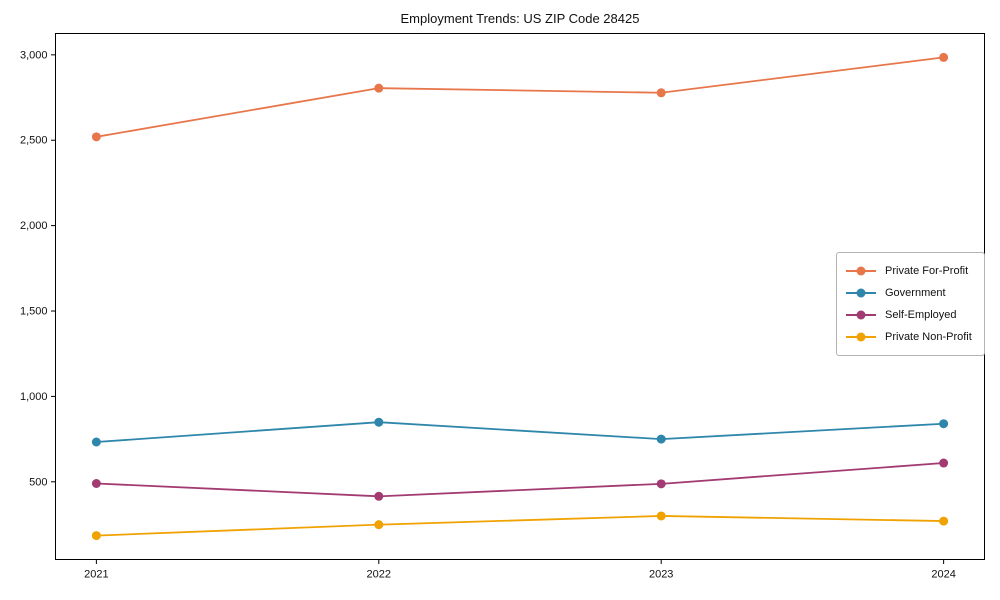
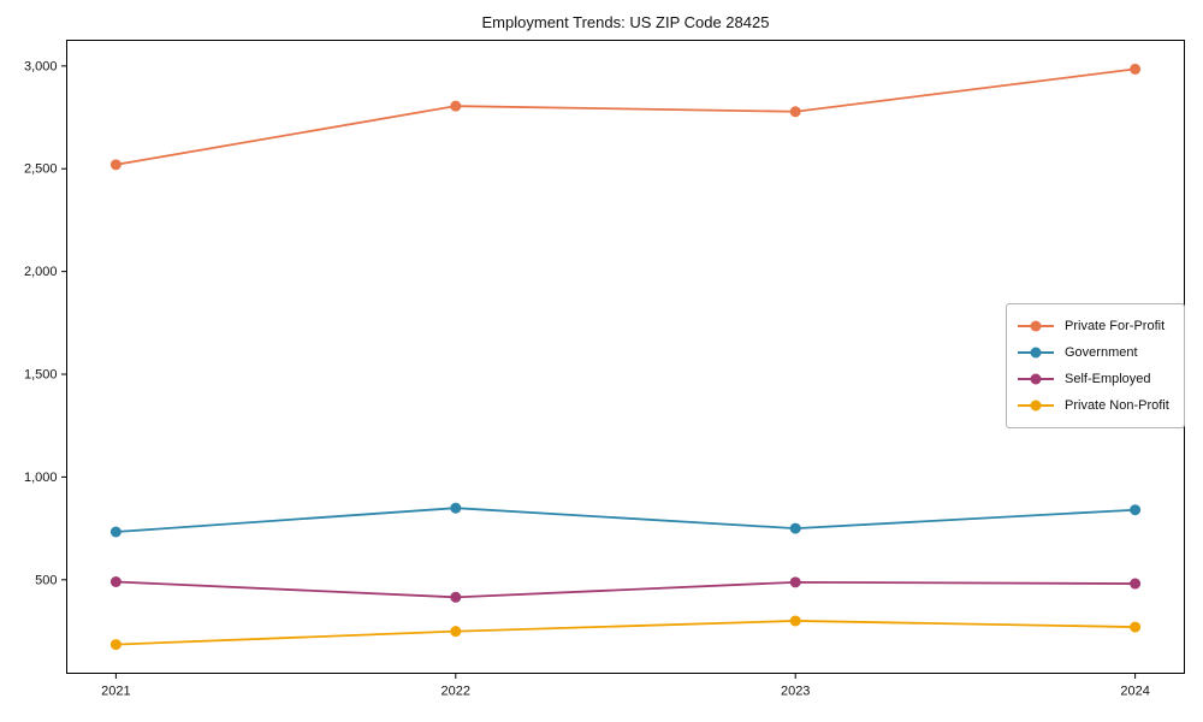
Self-Employed/2024: 610 -> 480
